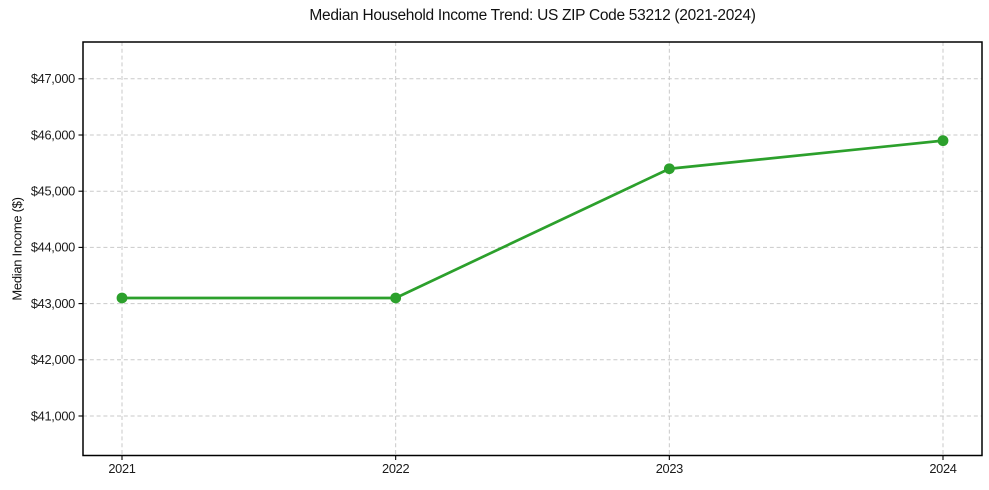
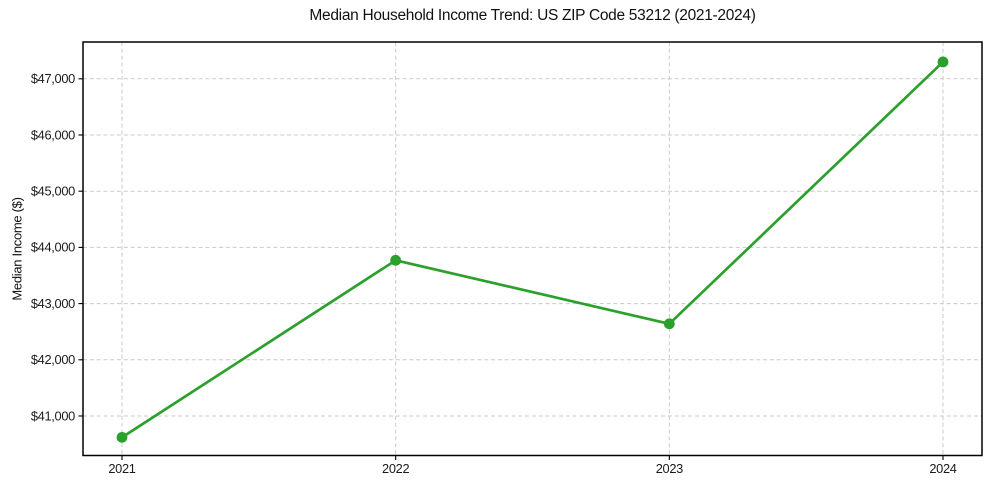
2021: $43100 -> $40600
2022: $43100 -> $43800
2023: $45400 -> $42600
2024: $45900 -> $47300
